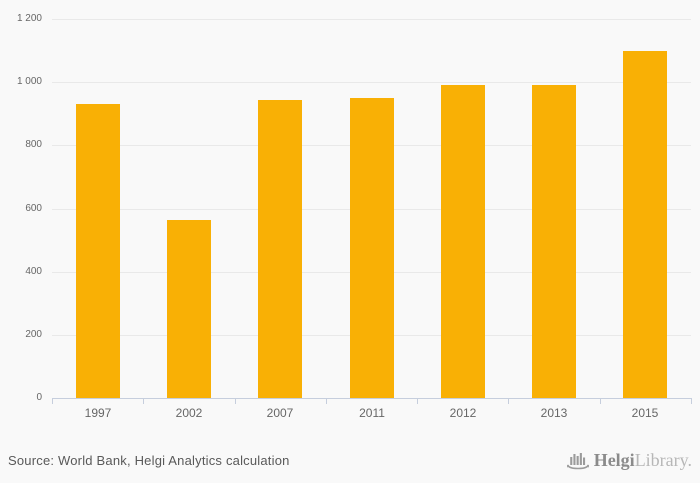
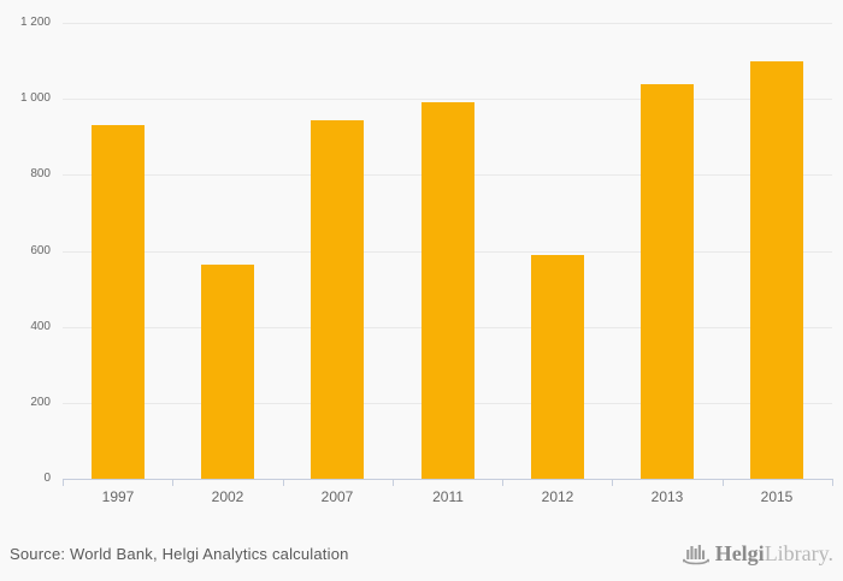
2011: 950 -> 990
2012: 990 -> 590
2013: 990 -> 1040
